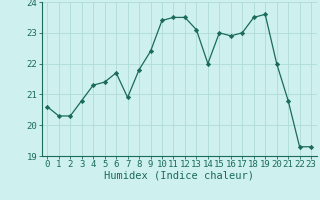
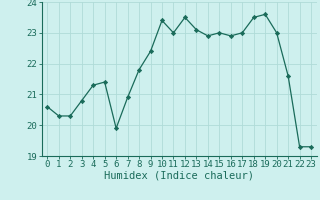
6: 21.7 -> 19.9
11: 23.5 -> 23.0
14: 22.0 -> 22.9
20: 22.0 -> 23.0
21: 20.8 -> 21.6
